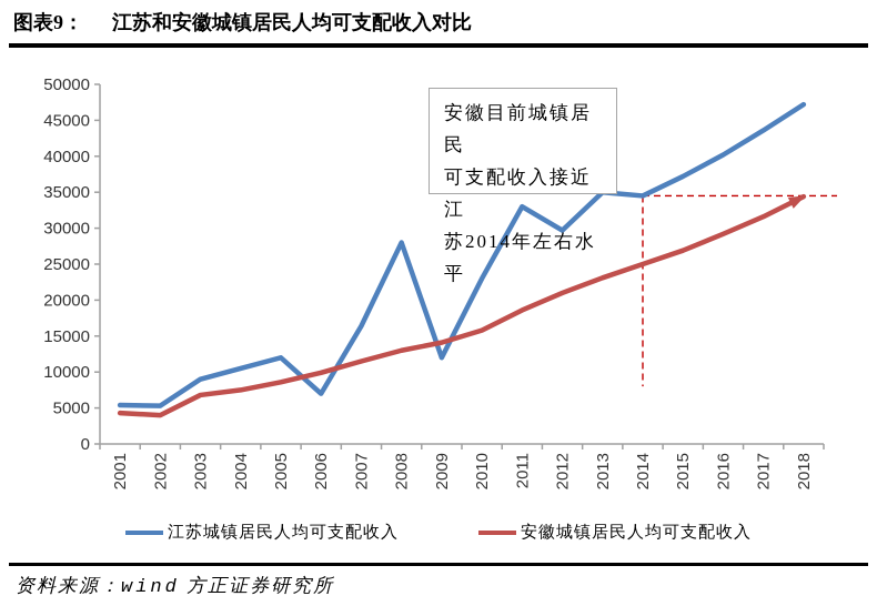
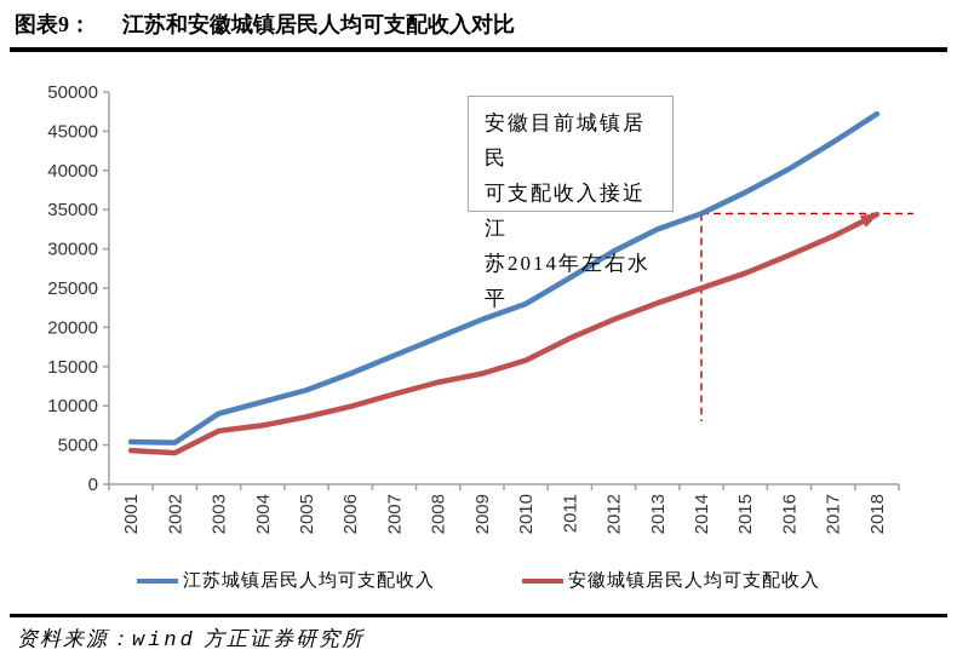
江苏城镇居民人均可支配收入/2006: 7000 -> 14000
江苏城镇居民人均可支配收入/2008: 28000 -> 19000
江苏城镇居民人均可支配收入/2009: 12000 -> 21000
江苏城镇居民人均可支配收入/2011: 33000 -> 26000
江苏城镇居民人均可支配收入/2013: 35000 -> 32000
